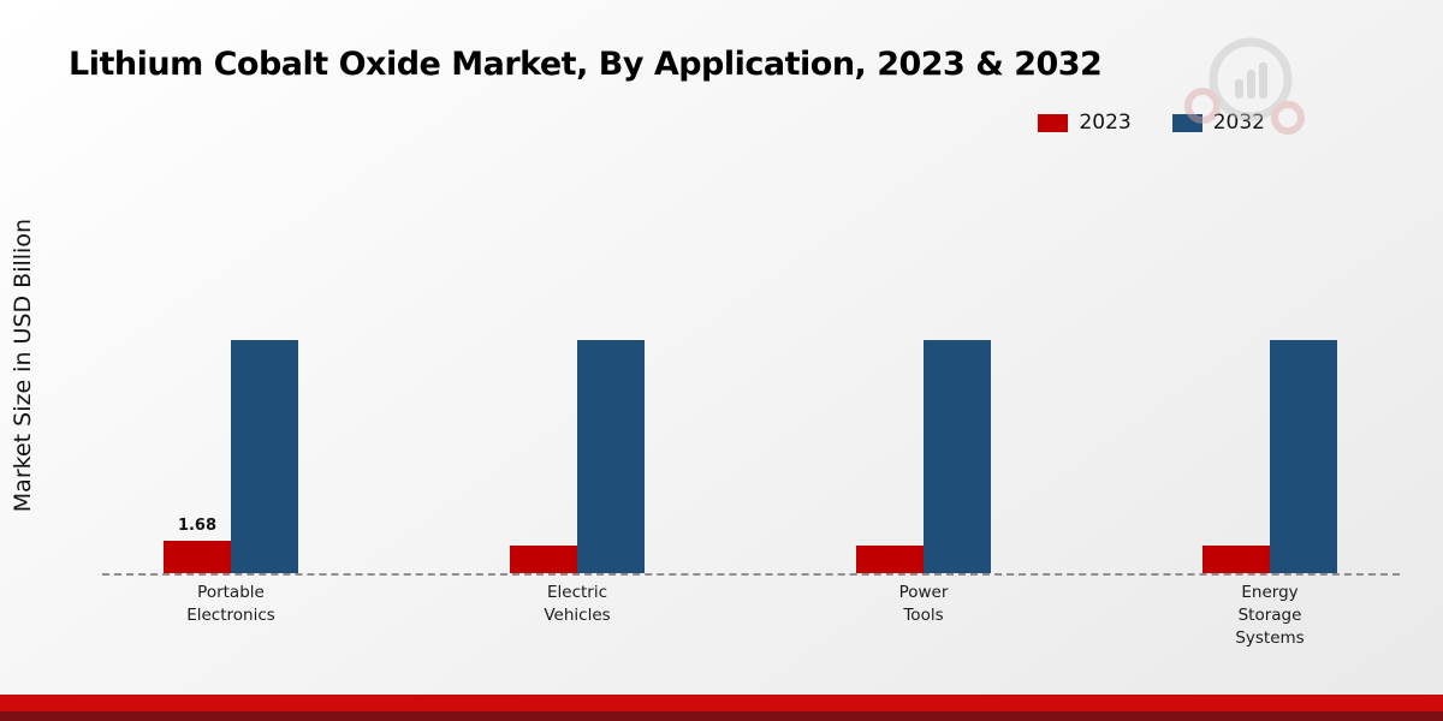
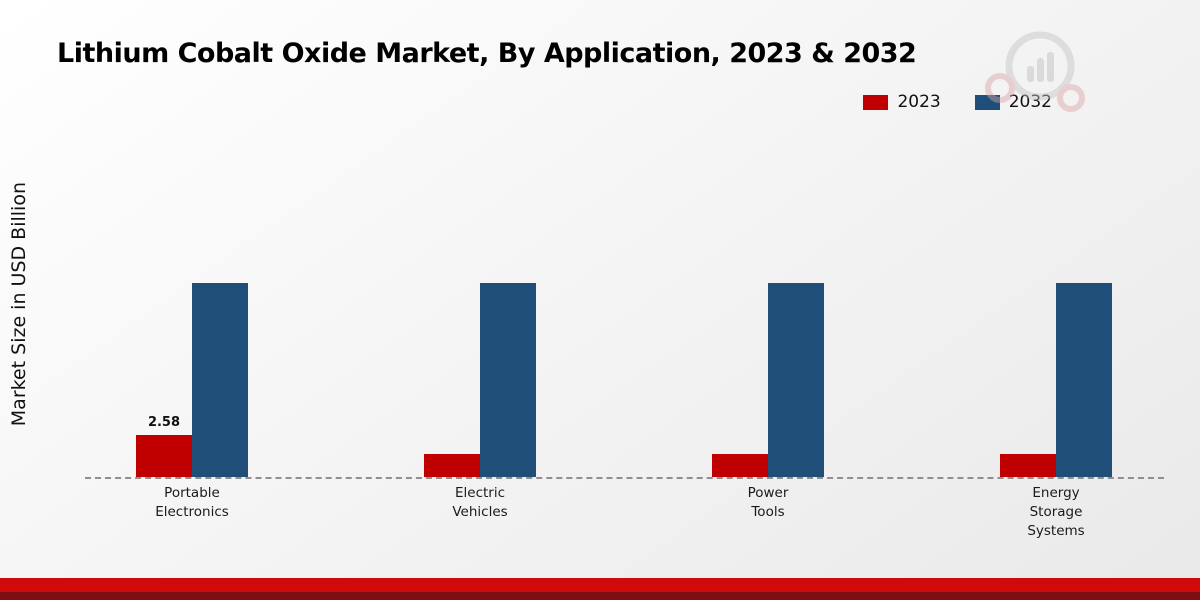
2023/Portable Electronics: 1.68 -> 2.58
